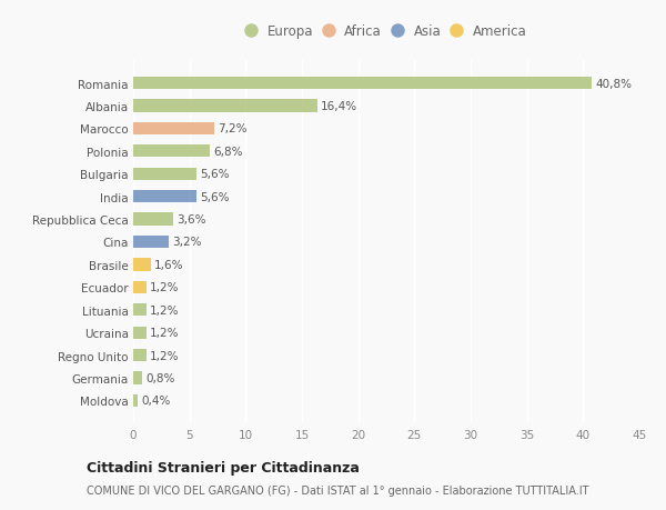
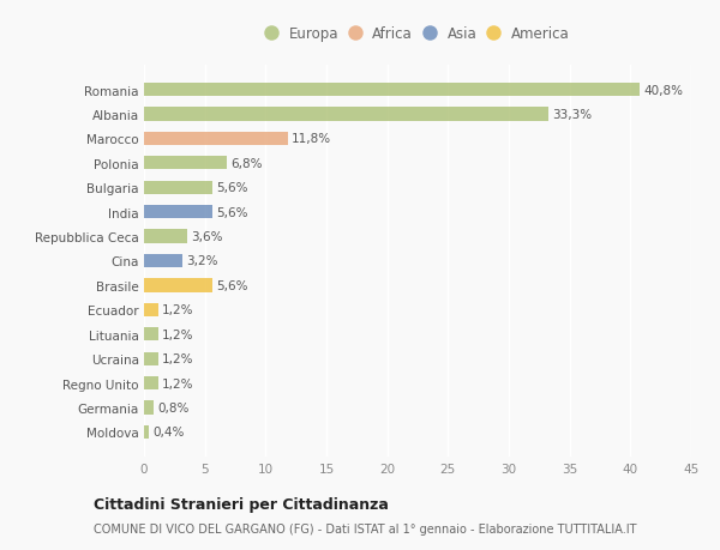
Albania: 16,4% -> 33,3%
Marocco: 7,2% -> 11,8%
Brasile: 1,6% -> 5,6%
